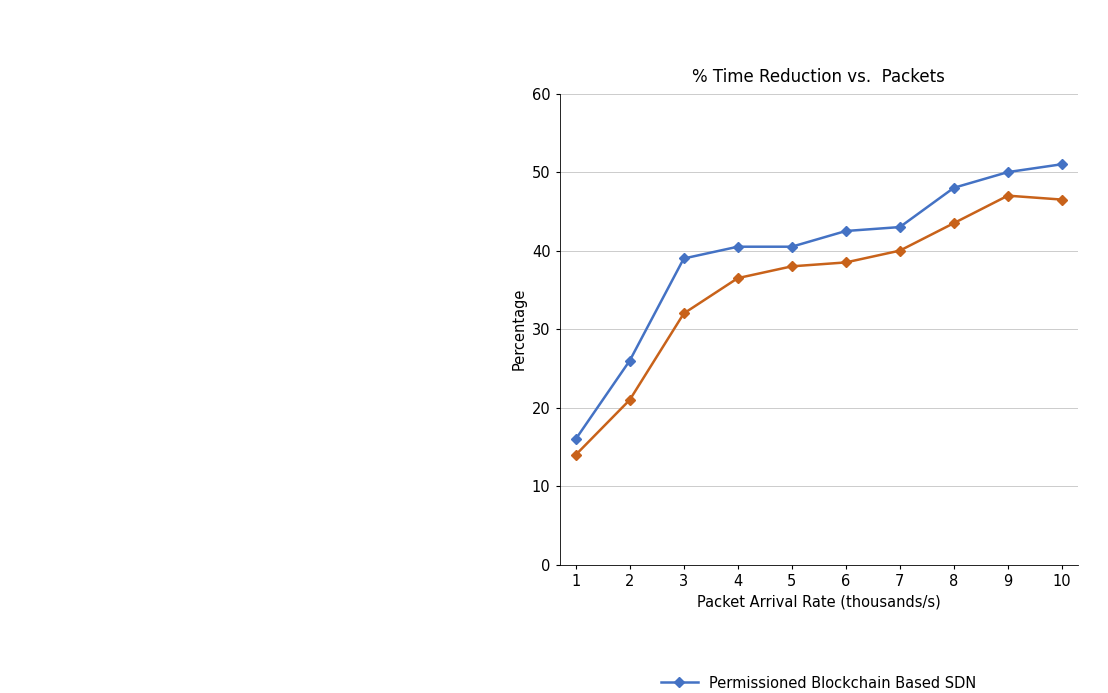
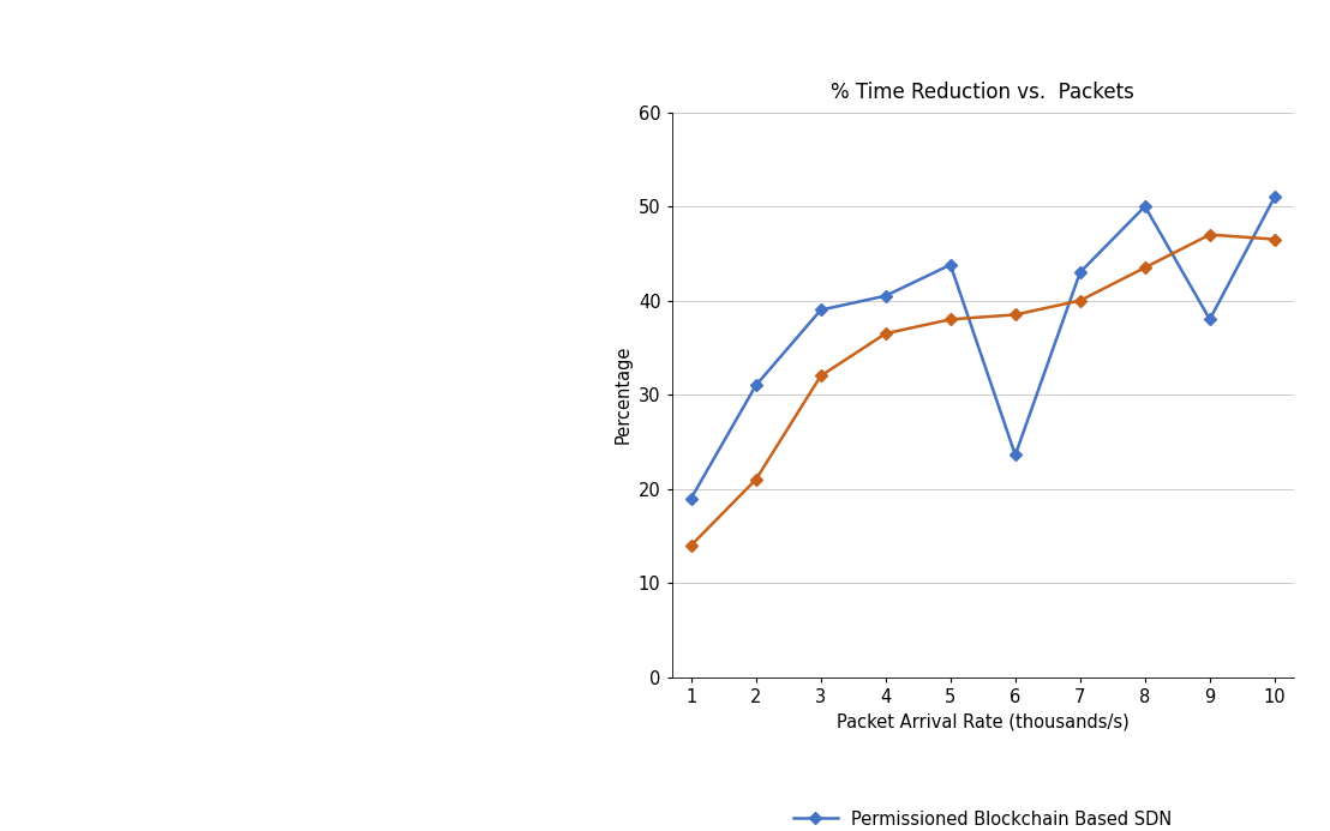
Permissioned Blockchain Based SDN/1: 16.0 -> 19.0
Permissioned Blockchain Based SDN/2: 26.0 -> 31.0
Permissioned Blockchain Based SDN/5: 40.5 -> 43.8
Permissioned Blockchain Based SDN/6: 42.5 -> 23.6
Permissioned Blockchain Based SDN/8: 48.0 -> 50.0
Permissioned Blockchain Based SDN/9: 50.0 -> 38.0
